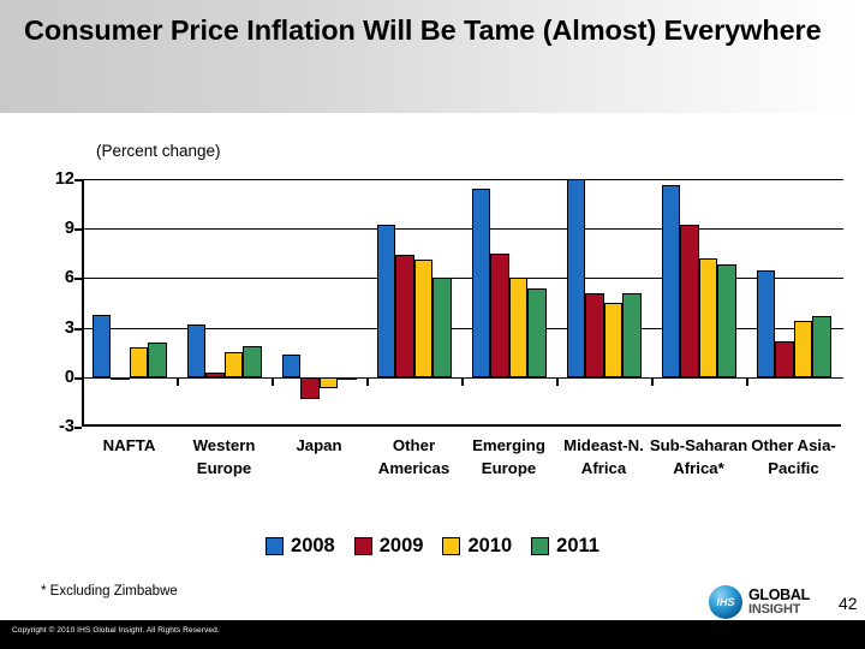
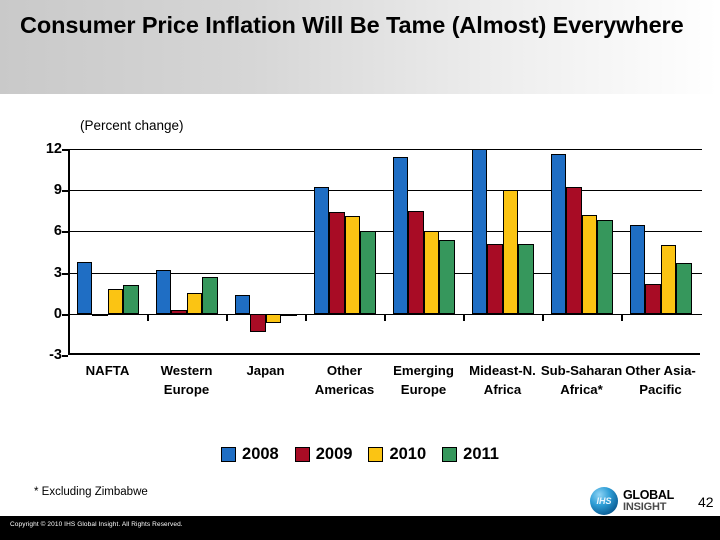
2011/Western Europe: 1.9 -> 2.7
2010/Mideast-N. Africa: 4.5 -> 9.0
2010/Other Asia-Pacific: 3.4 -> 5.0
